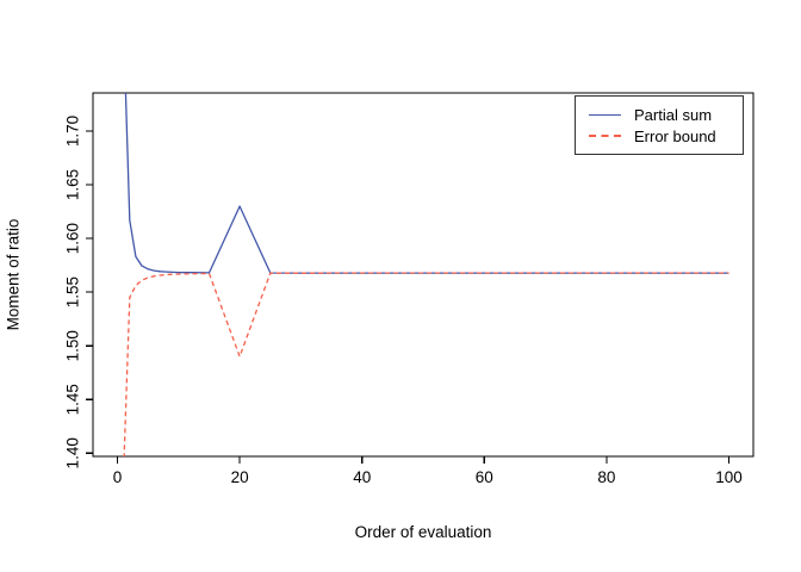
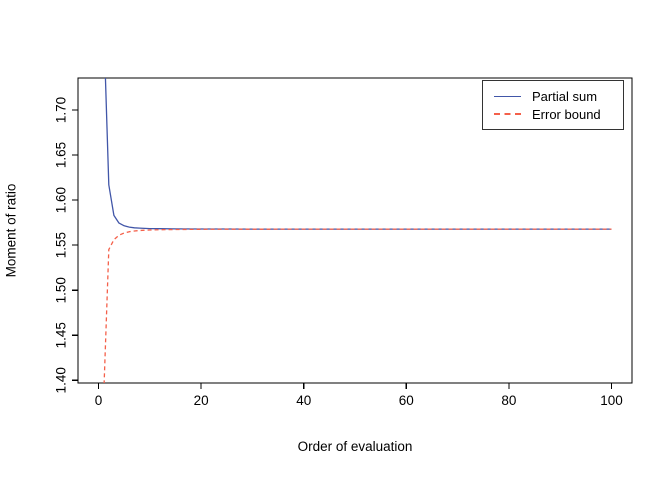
Partial sum/20: 1.63 -> 1.57
Error bound/20: 1.49 -> 1.57
